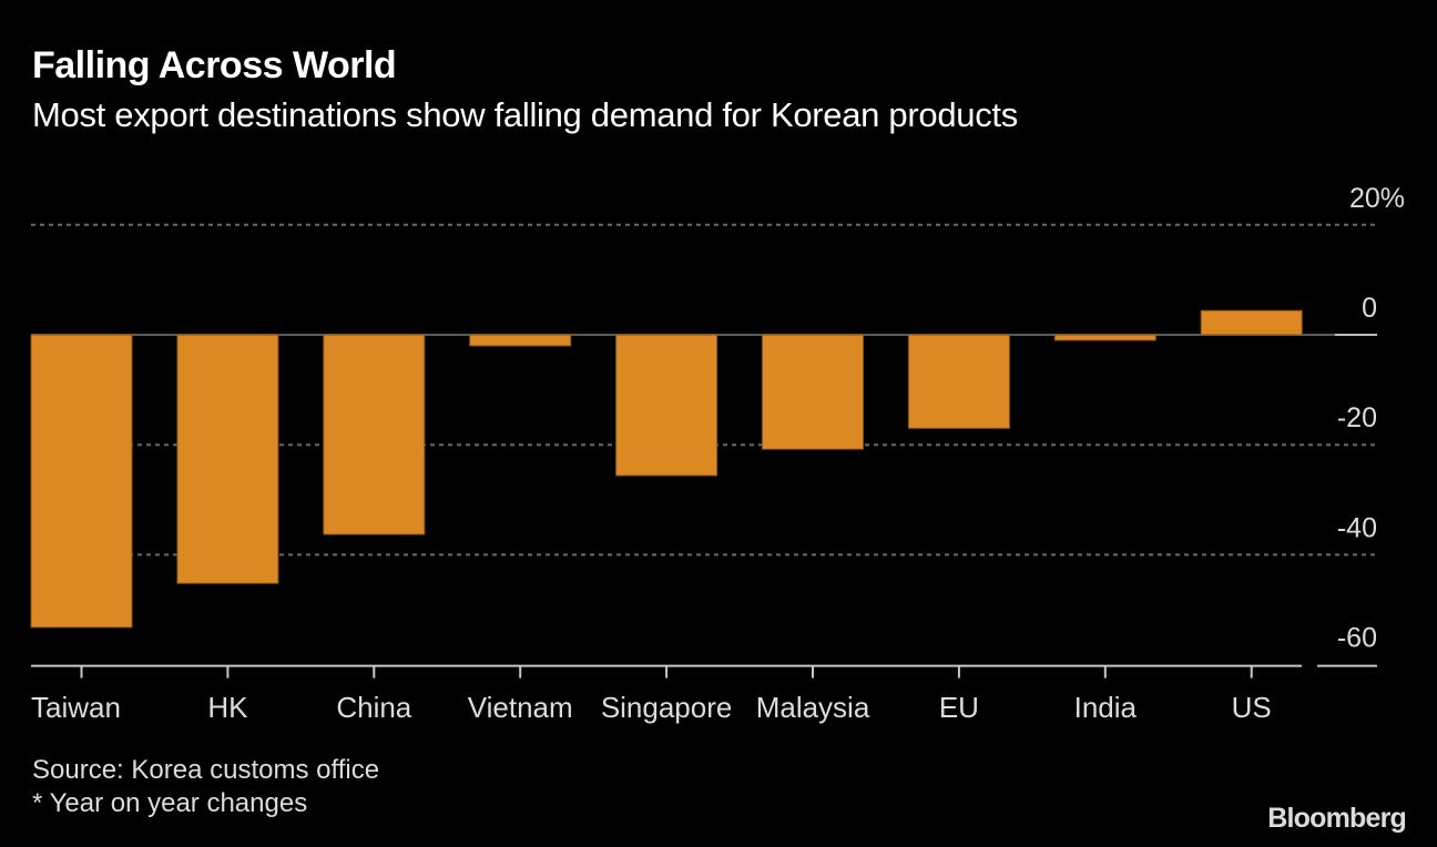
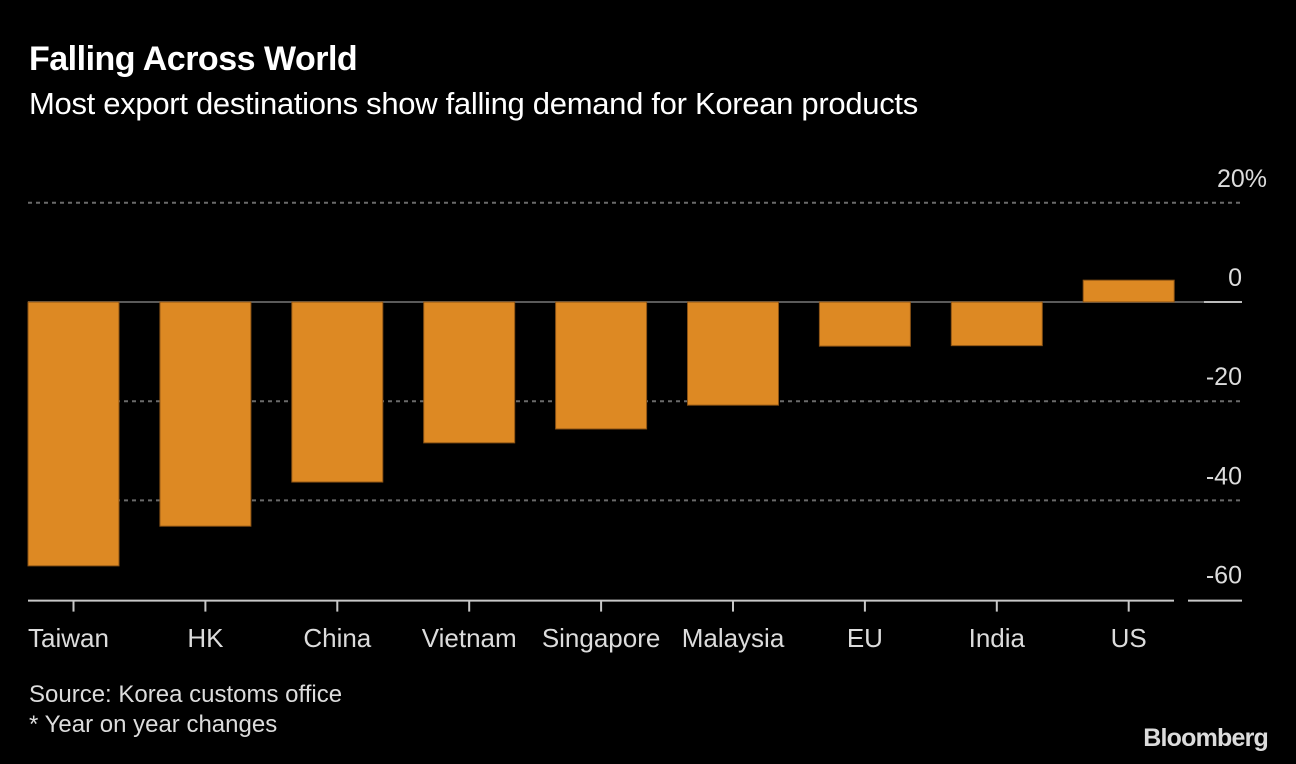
Vietnam: -2 -> -28
EU: -17 -> -9
India: -1 -> -9
